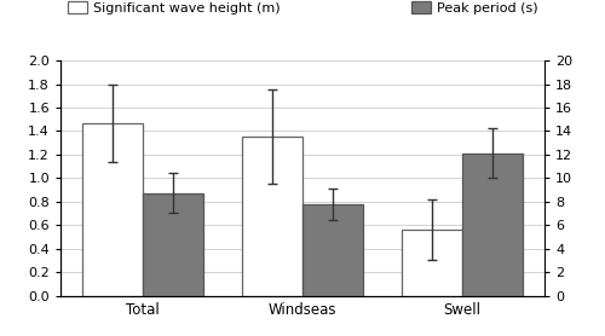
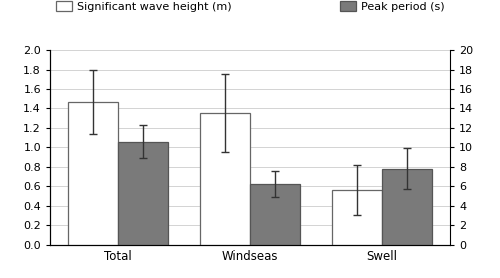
Peak period (s)/Total: 0.88 -> 1.06
Peak period (s)/Windseas: 0.78 -> 0.62
Peak period (s)/Swell: 1.21 -> 0.78
